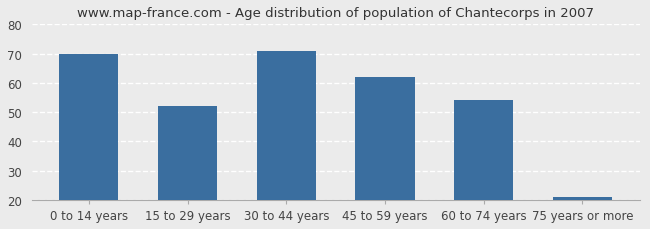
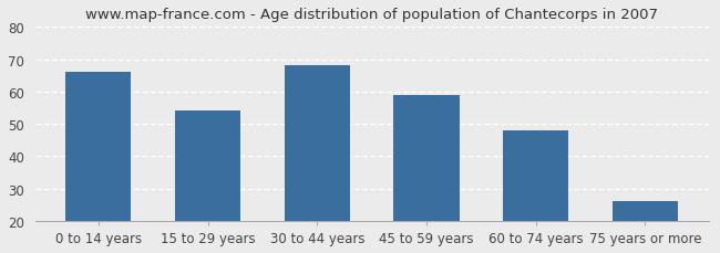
0 to 14 years: 70 -> 66
15 to 29 years: 52 -> 54
30 to 44 years: 71 -> 68
45 to 59 years: 62 -> 59
60 to 74 years: 54 -> 48
75 years or more: 21 -> 26
